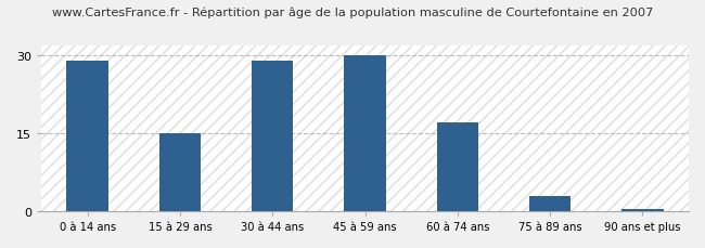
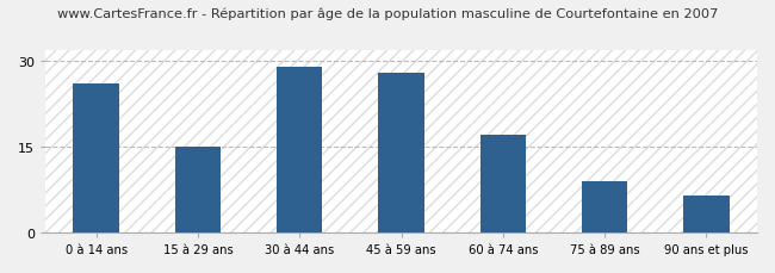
0 à 14 ans: 29.0 -> 26.0
45 à 59 ans: 30.0 -> 28.0
75 à 89 ans: 3.0 -> 9.0
90 ans et plus: 0.5 -> 6.5
